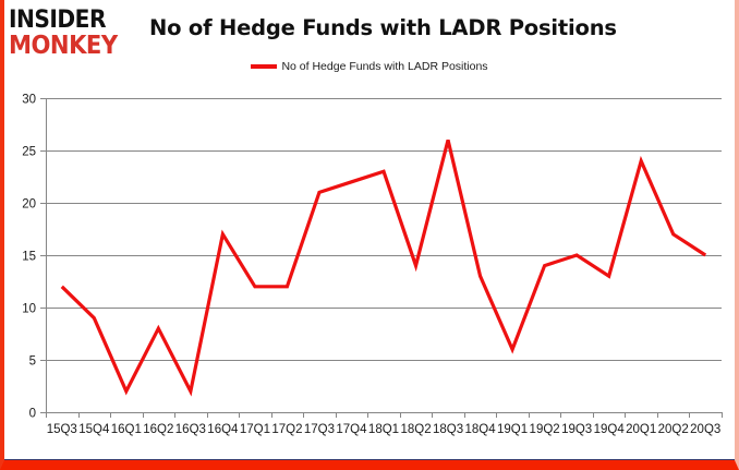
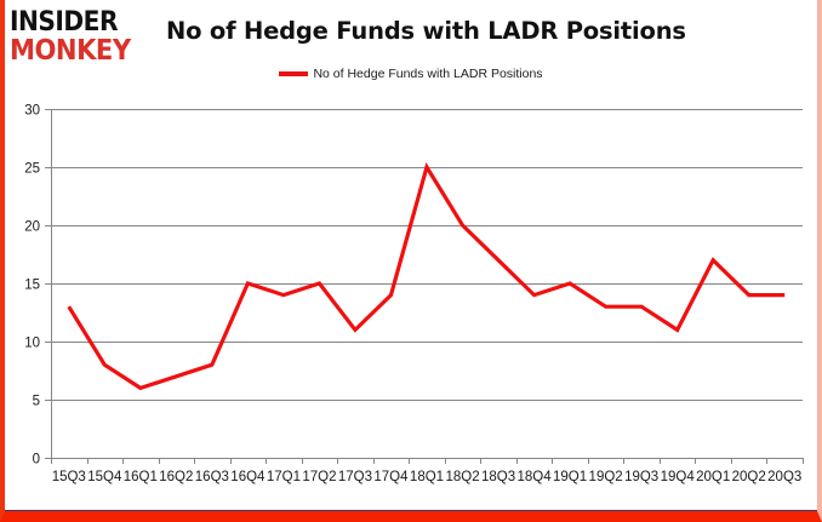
15Q3: 12 -> 13
15Q4: 9 -> 8
16Q1: 2 -> 6
16Q2: 8 -> 7
16Q3: 2 -> 8
16Q4: 17 -> 15
17Q1: 12 -> 14
17Q2: 12 -> 15
17Q3: 21 -> 11
17Q4: 22 -> 14
18Q1: 23 -> 25
18Q2: 14 -> 20
18Q3: 26 -> 17
18Q4: 13 -> 14
19Q1: 6 -> 15
19Q2: 14 -> 13
19Q3: 15 -> 13
19Q4: 13 -> 11
20Q1: 24 -> 17
20Q2: 17 -> 14
20Q3: 15 -> 14
